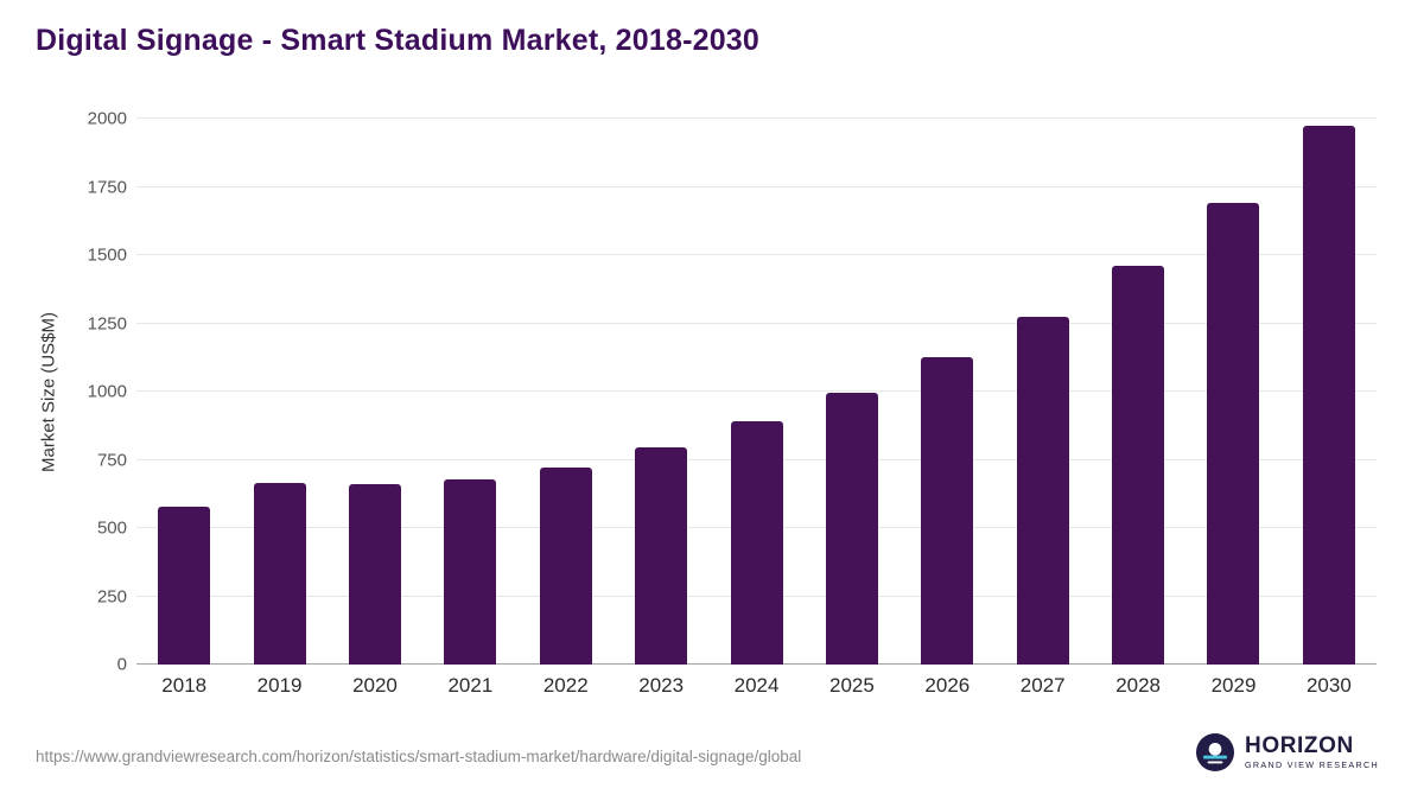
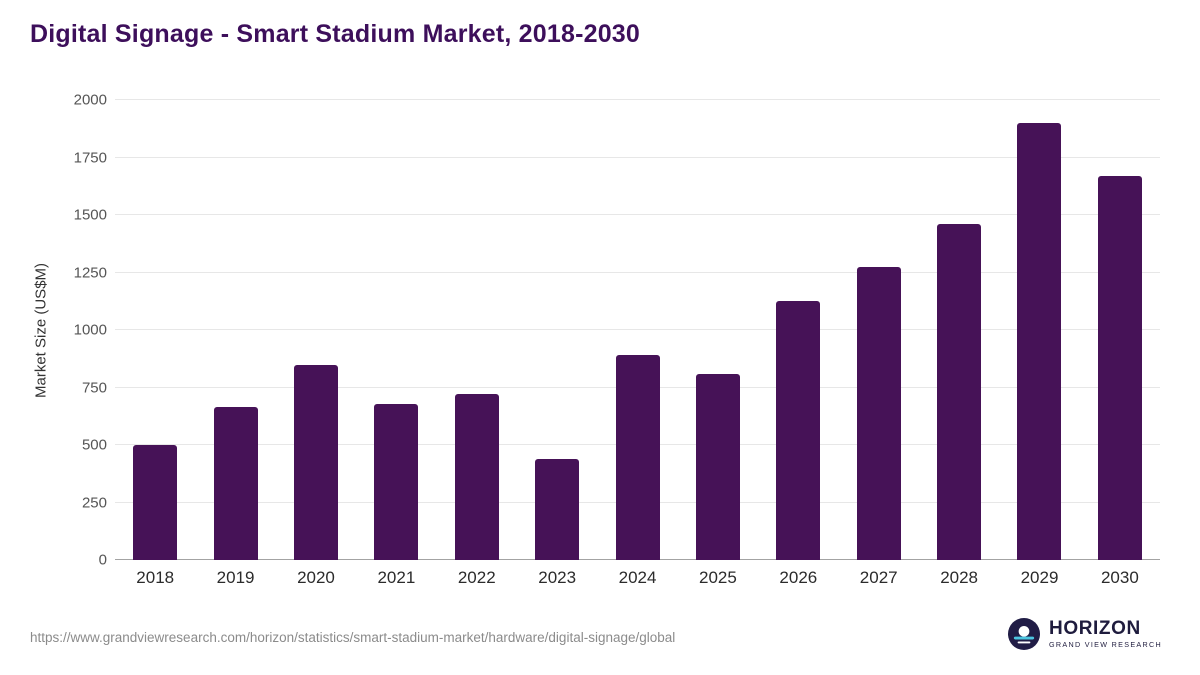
2018: 580 -> 500
2020: 660 -> 850
2023: 800 -> 440
2025: 1000 -> 810
2029: 1690 -> 1900
2030: 1980 -> 1670
